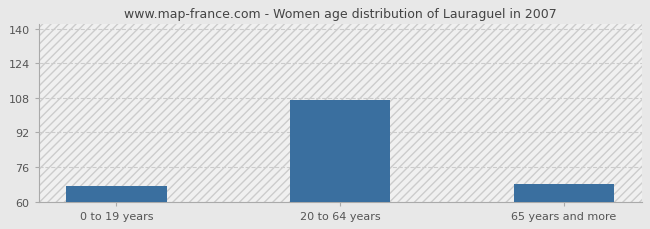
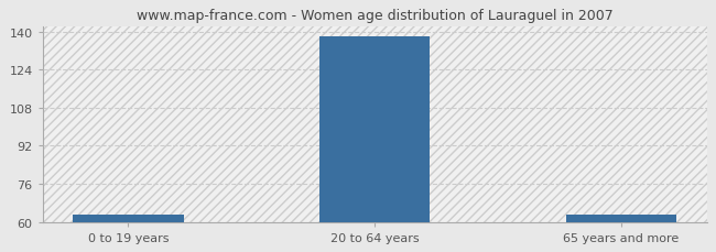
0 to 19 years: 67 -> 63
20 to 64 years: 107 -> 138
65 years and more: 68 -> 63
